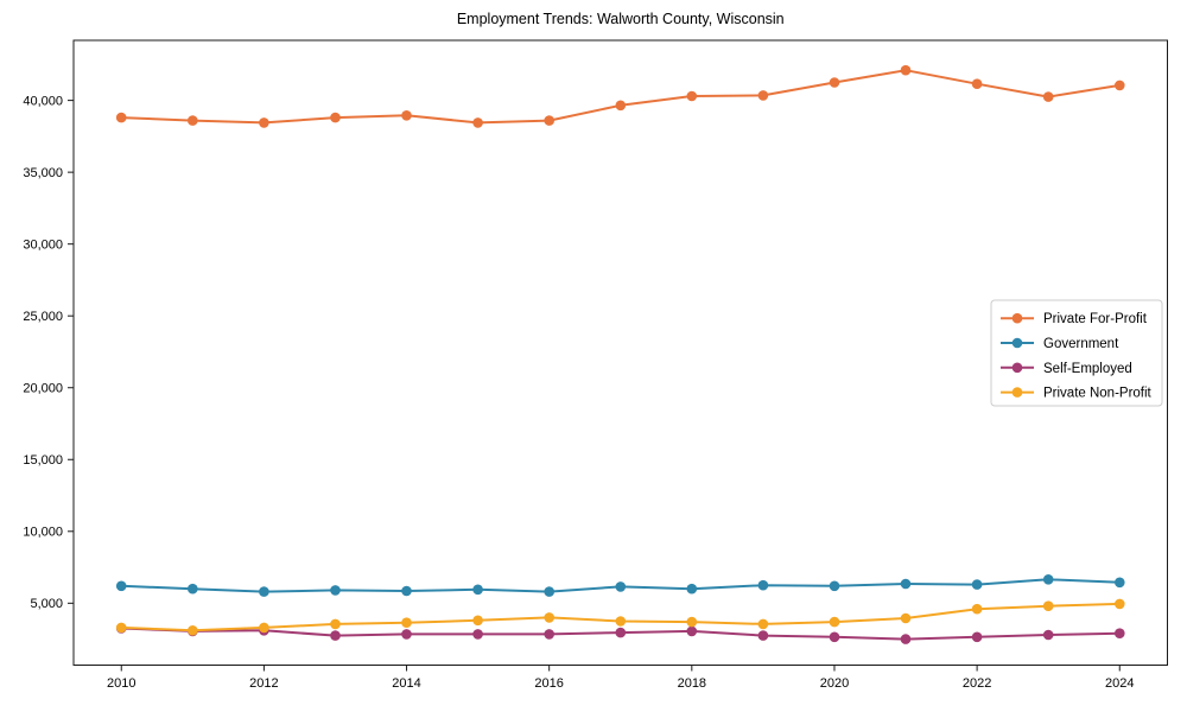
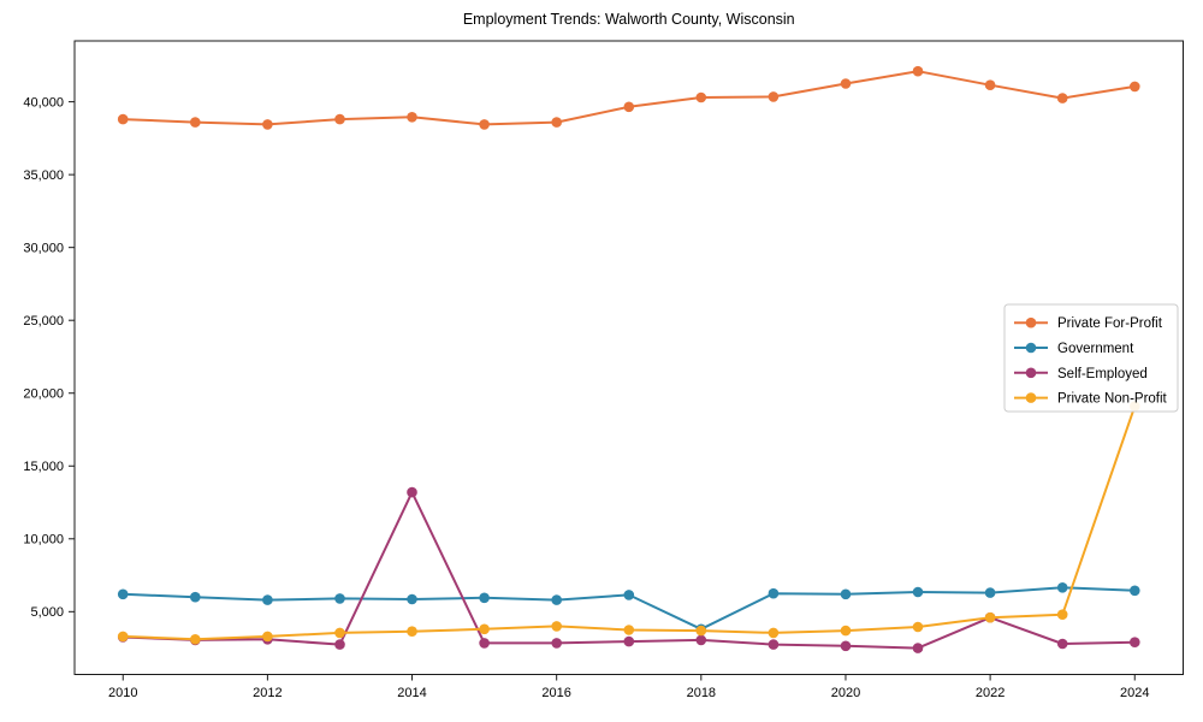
Self-Employed/2014: 2800 -> 13200
Government/2018: 6000 -> 3800
Self-Employed/2022: 2600 -> 4600
Private Non-Profit/2024: 5000 -> 19100
